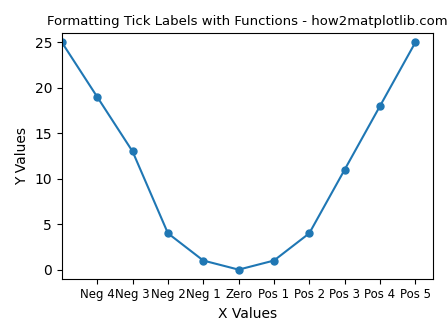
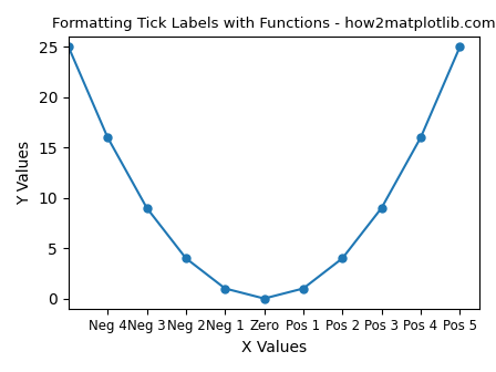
Neg 4: 19 -> 16
Neg 3: 13 -> 9
Pos 3: 11 -> 9
Pos 4: 18 -> 16
